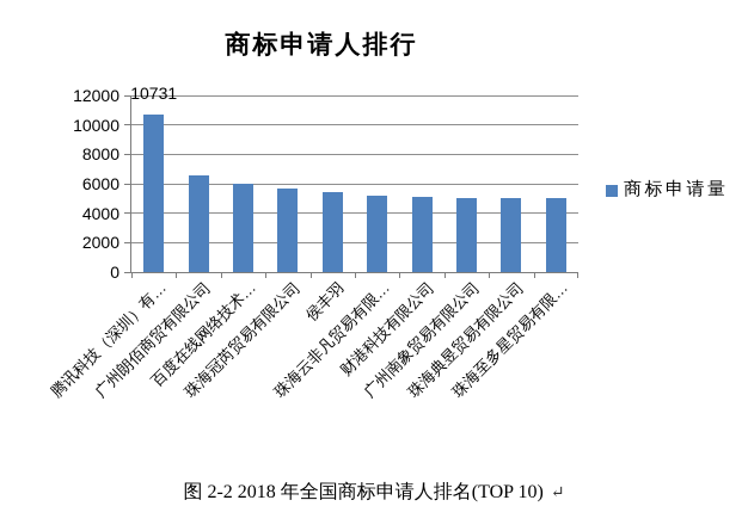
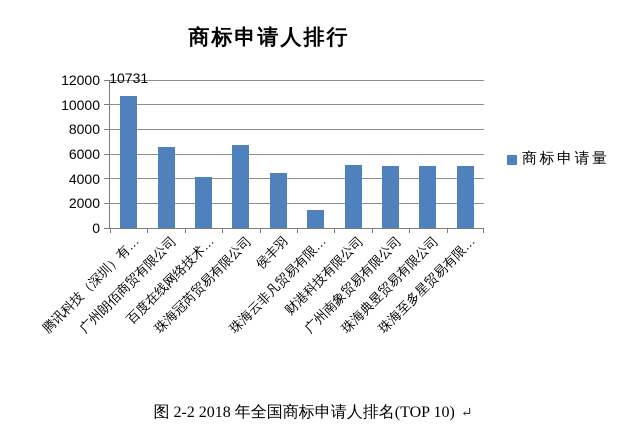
百度在线网络技术…: 6000 -> 4100
珠海冠芮贸易有限公司: 5700 -> 6700
侯丰羽: 5400 -> 4500
珠海云非凡贸易有限…: 5200 -> 1500
